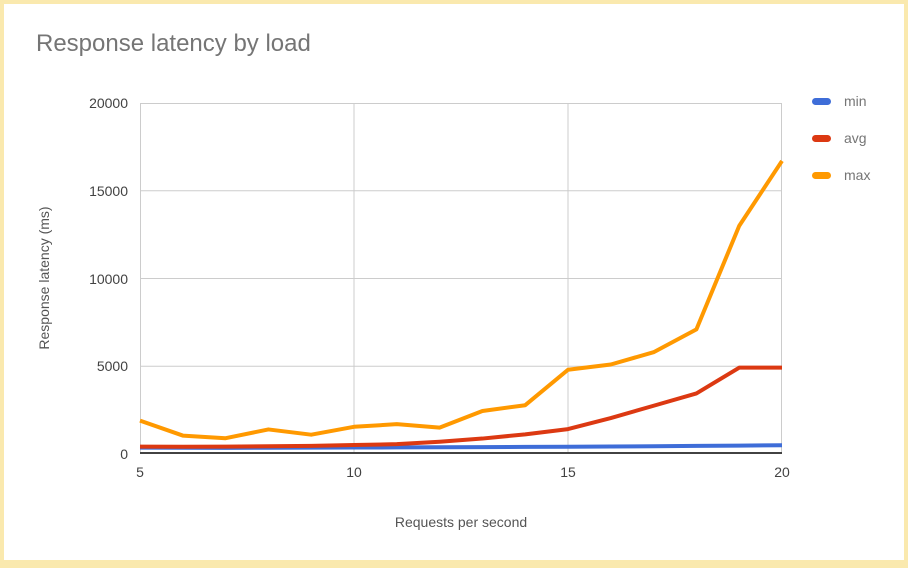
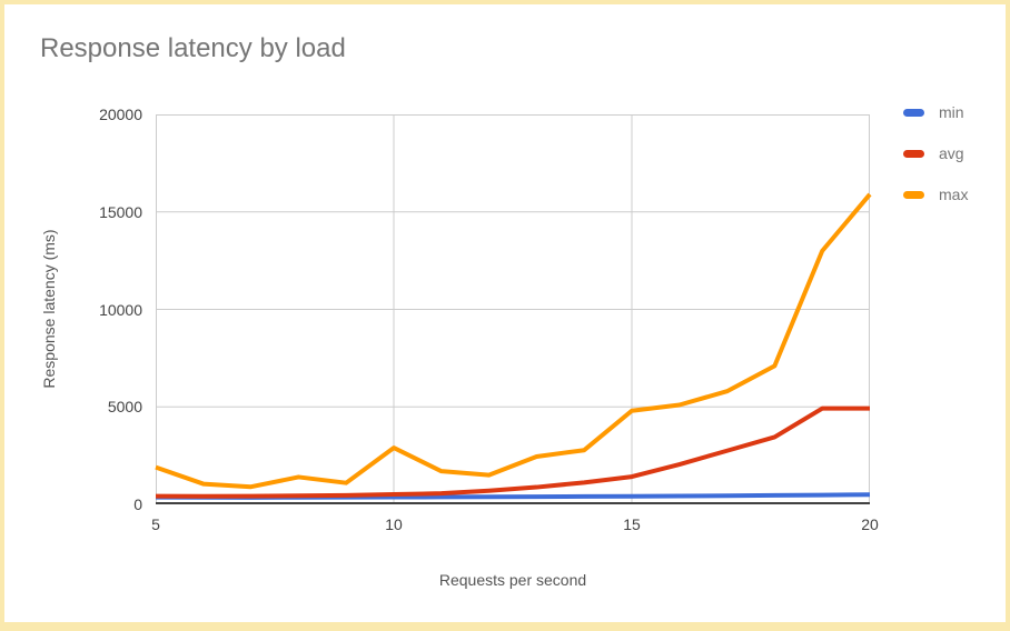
max/10: 1600 -> 2900
max/20: 16700 -> 15900
